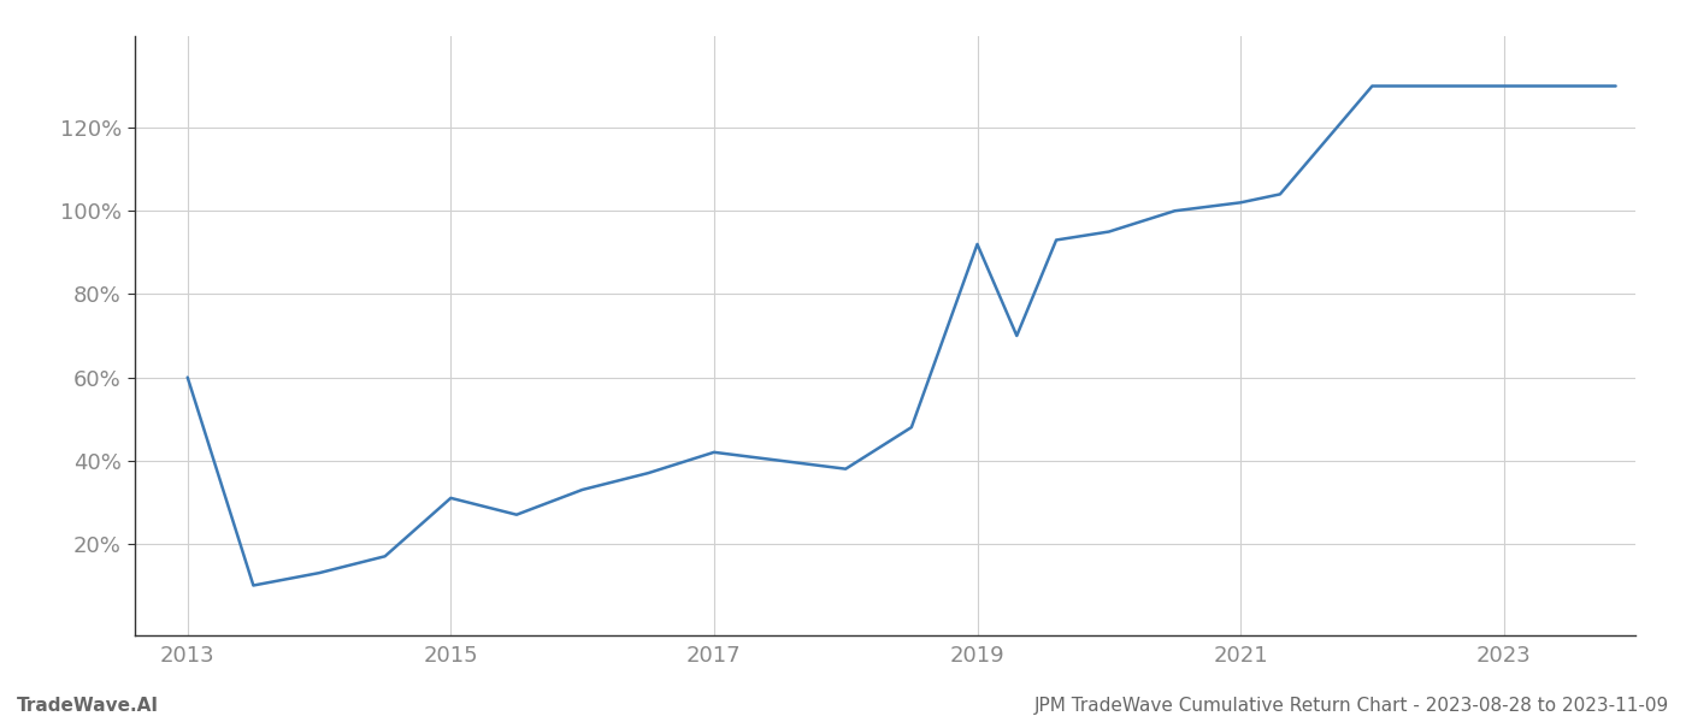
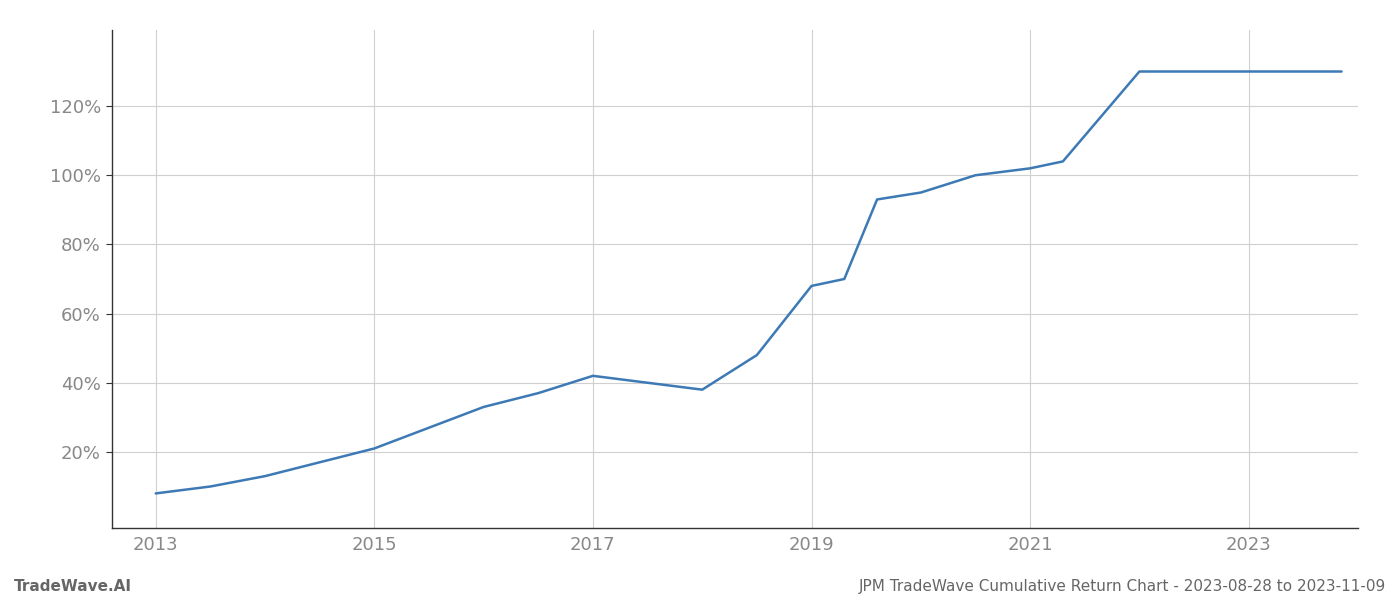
2013: 60% -> 8%
2015: 31% -> 21%
2019: 92% -> 68%
